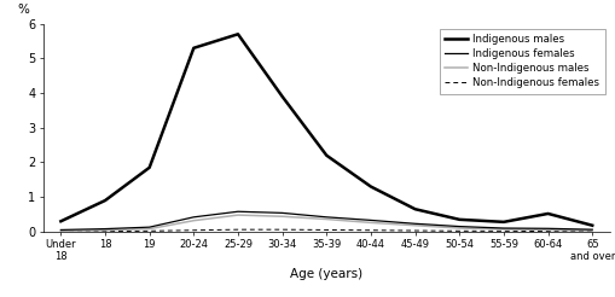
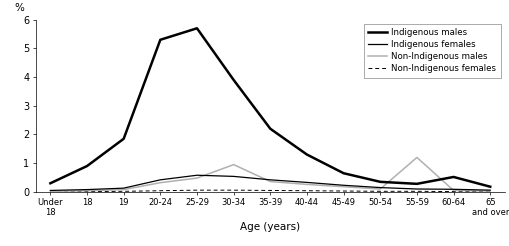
Non-Indigenous males/30-34: 0.44 -> 0.95
Non-Indigenous males/55-59: 0.07 -> 1.20
